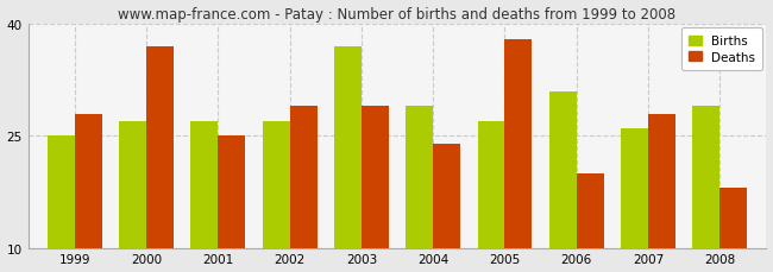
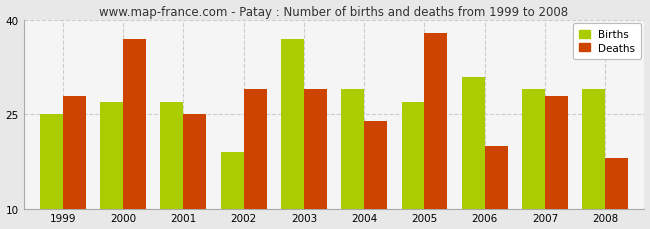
Births/2002: 27 -> 19
Births/2007: 26 -> 29
